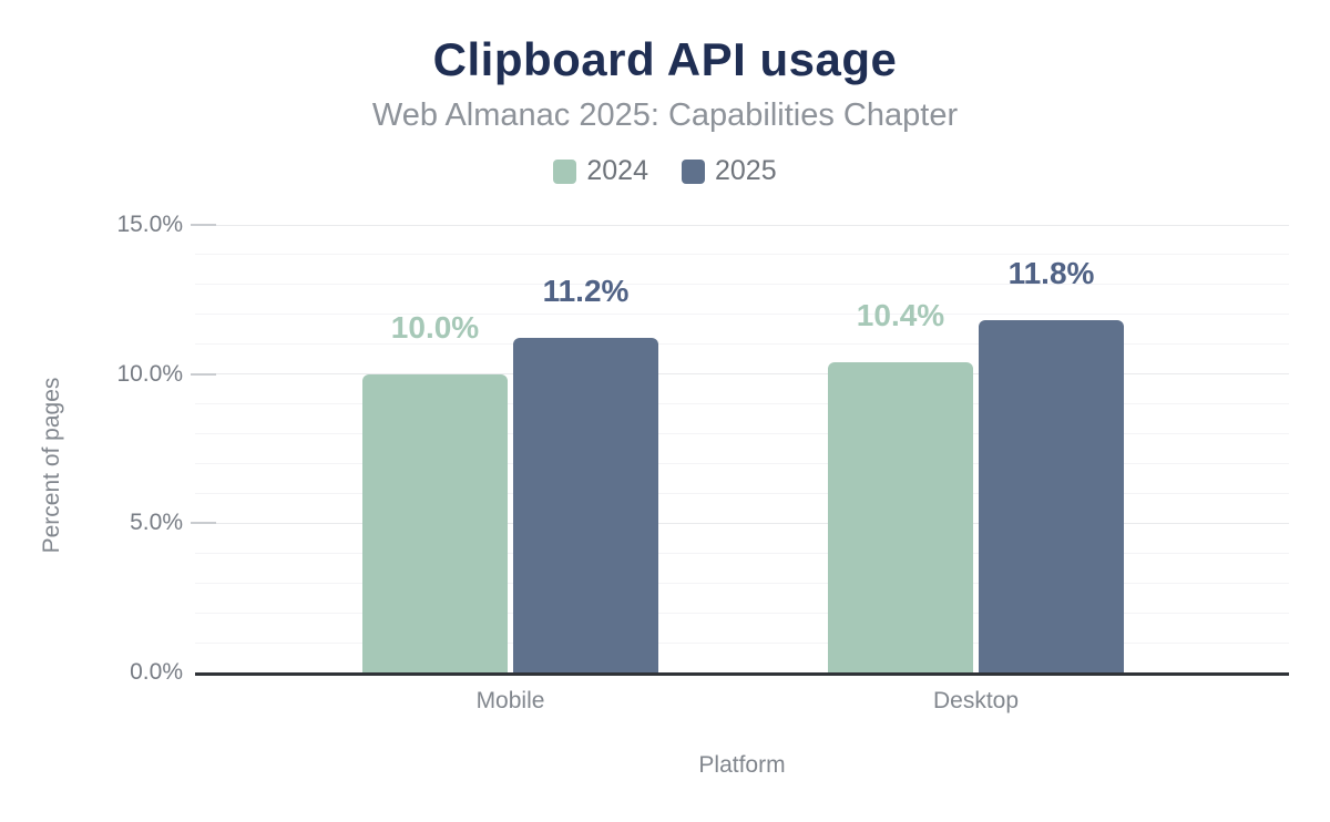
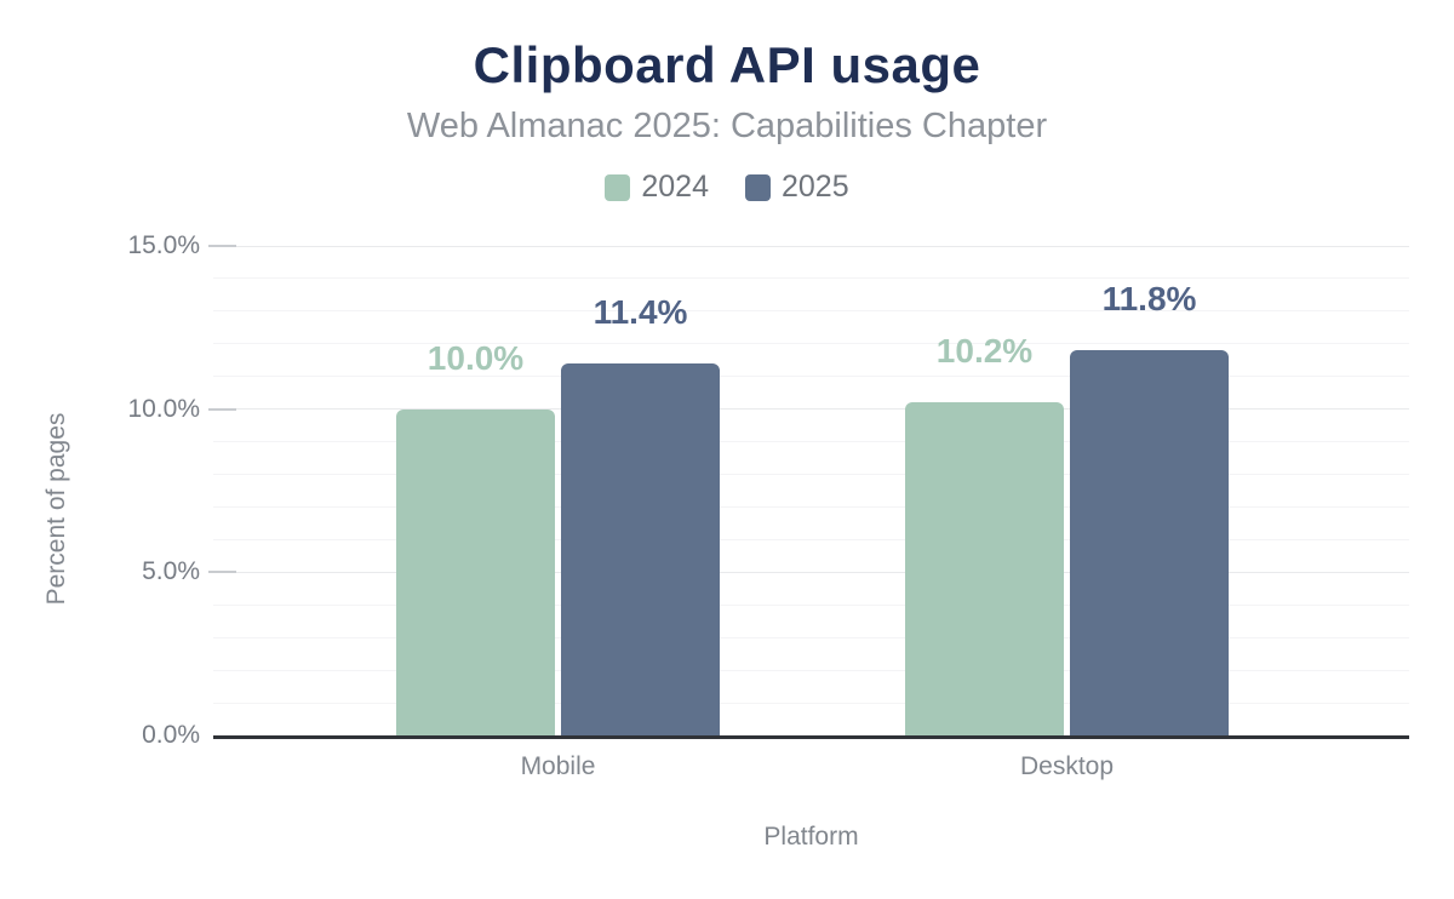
2025/Mobile: 11.2% -> 11.4%
2024/Desktop: 10.4% -> 10.2%
